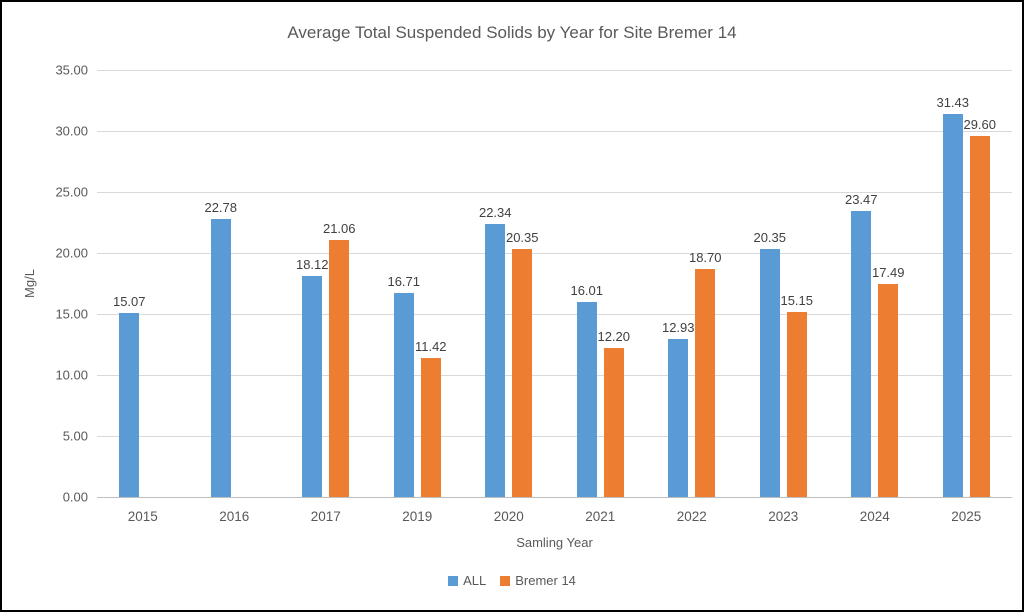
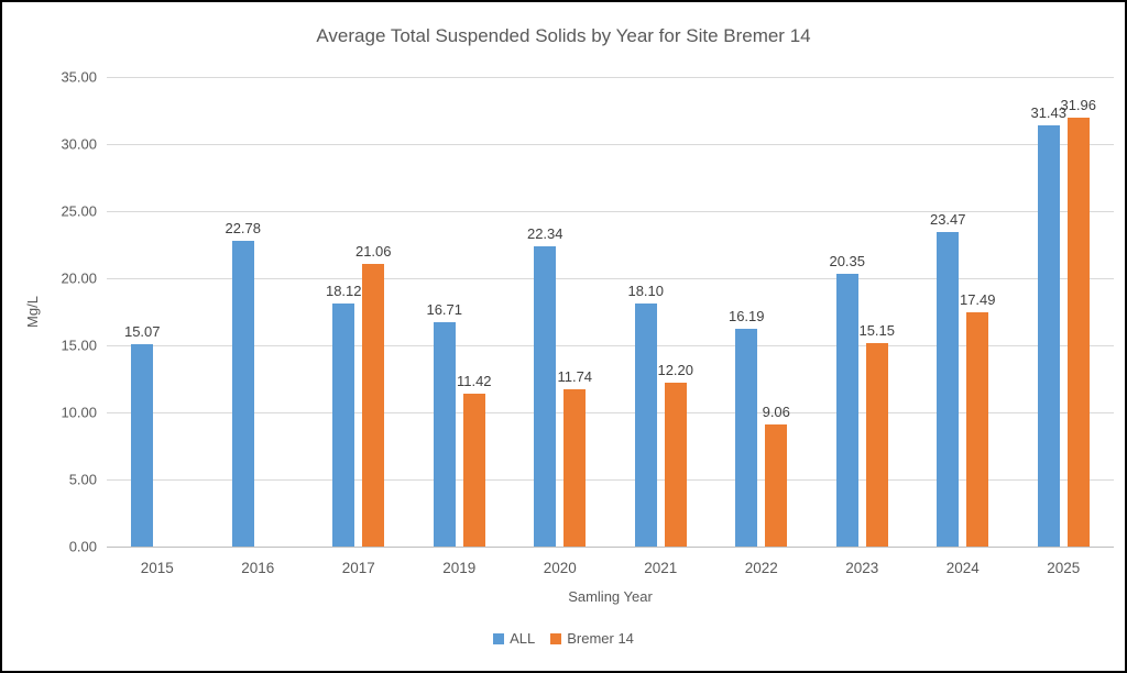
Bremer 14/2020: 20.35 -> 11.74
ALL/2021: 16.01 -> 18.10
ALL/2022: 12.93 -> 16.19
Bremer 14/2022: 18.70 -> 9.06
Bremer 14/2025: 29.60 -> 31.96
